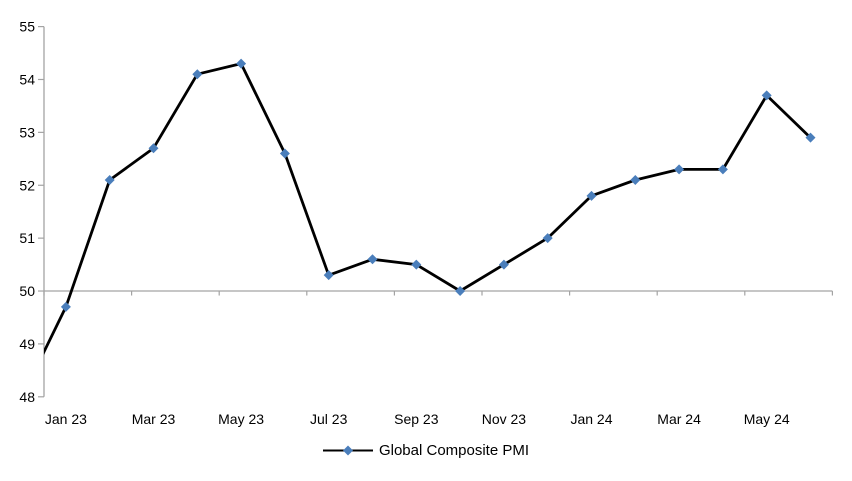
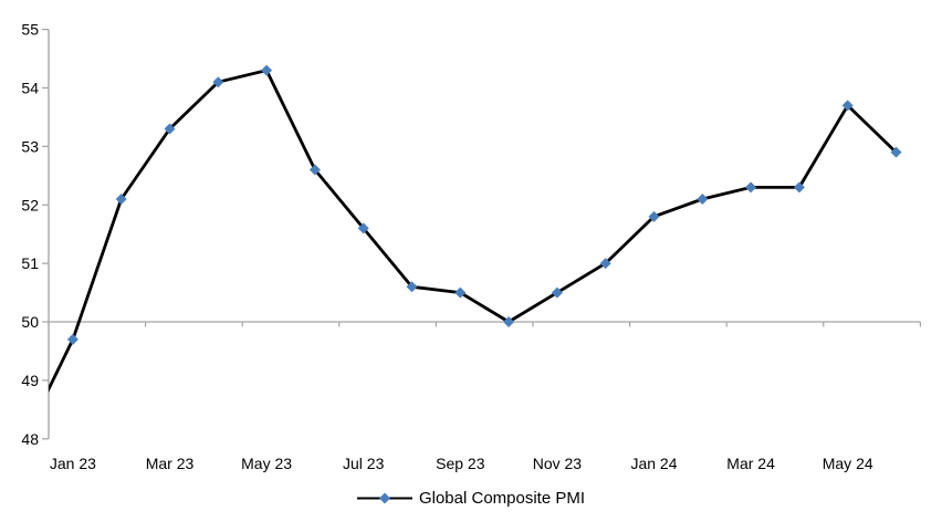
Mar 23: 52.7 -> 53.3
Jul 23: 50.3 -> 51.6
